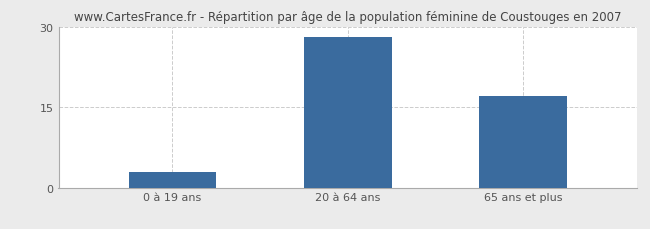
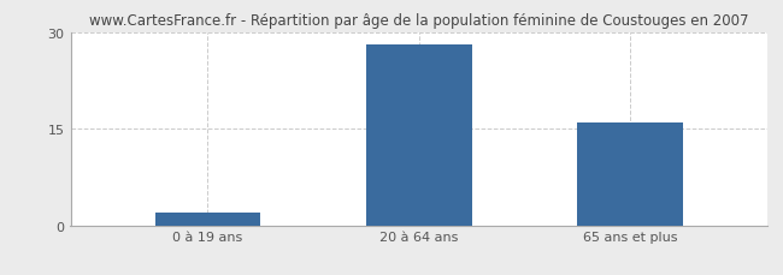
0 à 19 ans: 3 -> 2
65 ans et plus: 17 -> 16
